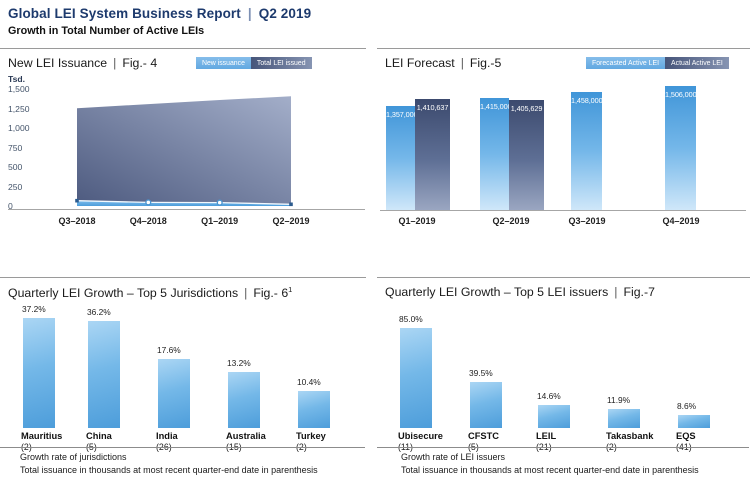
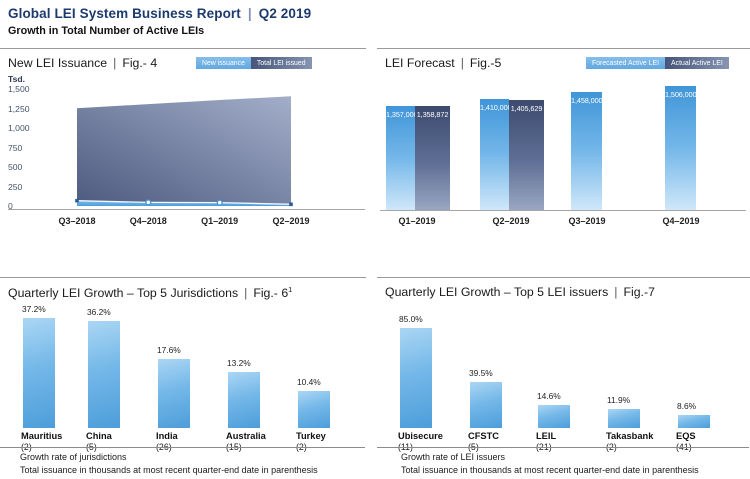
LEI Forecast/Actual Active LEI/Q1–2019: 1,410,637 -> 1,358,872
LEI Forecast/Forecasted Active LEI/Q2–2019: 1,415,000 -> 1,410,000
